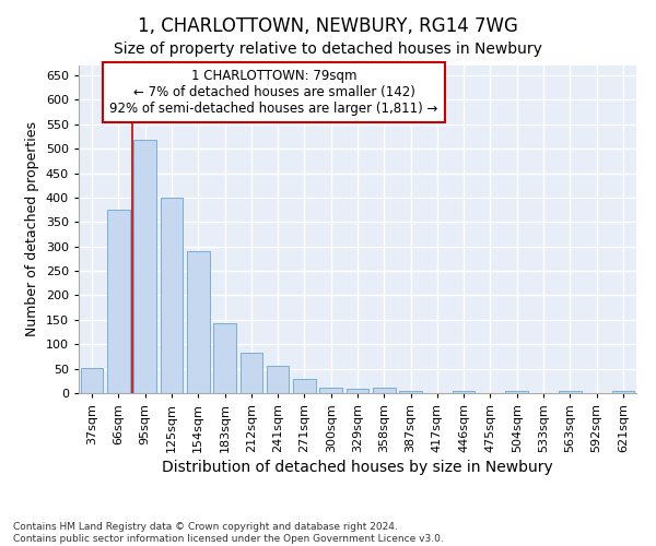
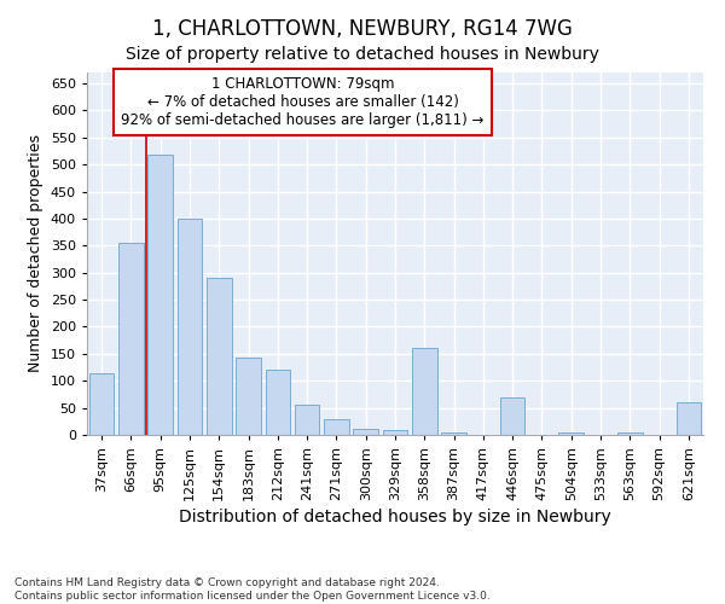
37sqm: 51 -> 115
66sqm: 375 -> 355
212sqm: 82 -> 120
358sqm: 11 -> 160
446sqm: 5 -> 70
621sqm: 5 -> 60
